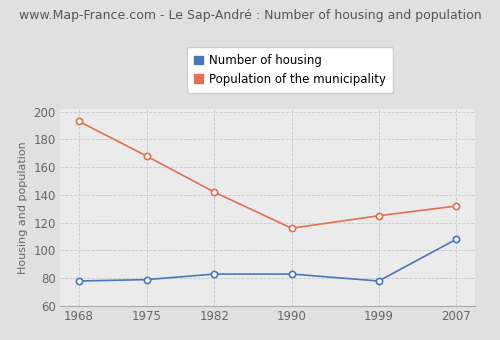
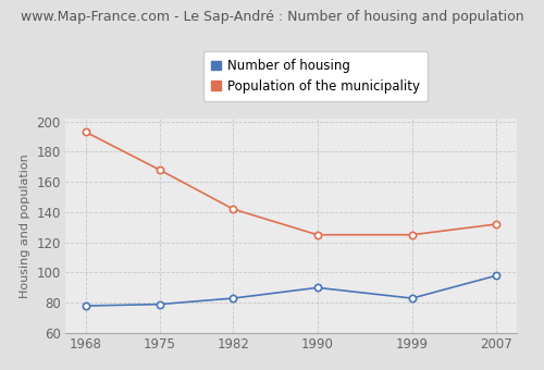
Number of housing/1990: 83 -> 90
Population of the municipality/1990: 116 -> 125
Number of housing/1999: 78 -> 83
Number of housing/2007: 108 -> 98
